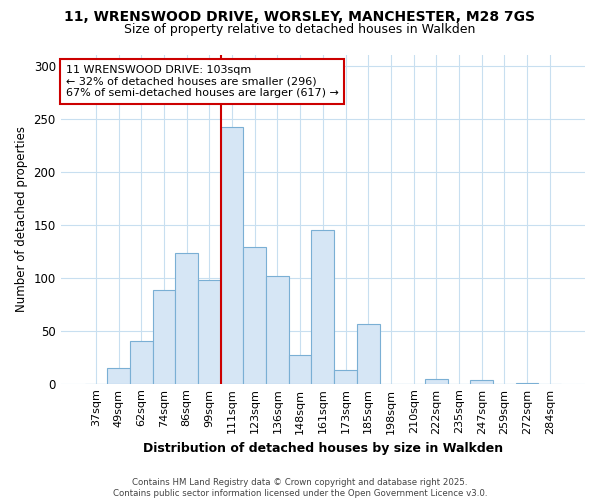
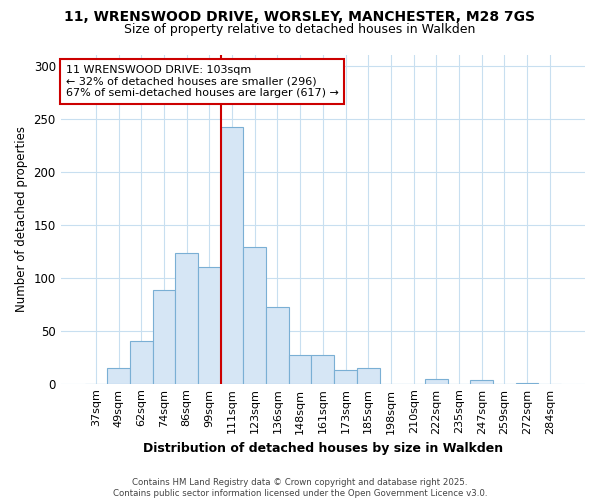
99sqm: 98 -> 110
136sqm: 102 -> 72
161sqm: 145 -> 27
185sqm: 56 -> 15
